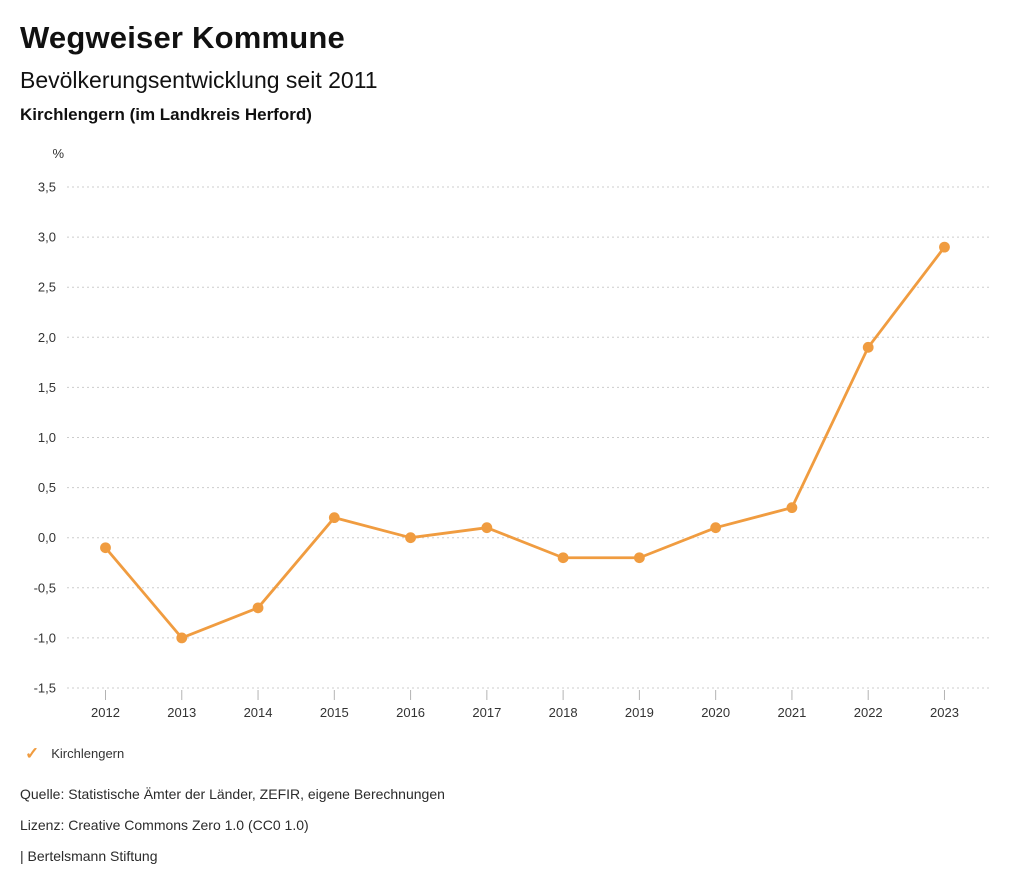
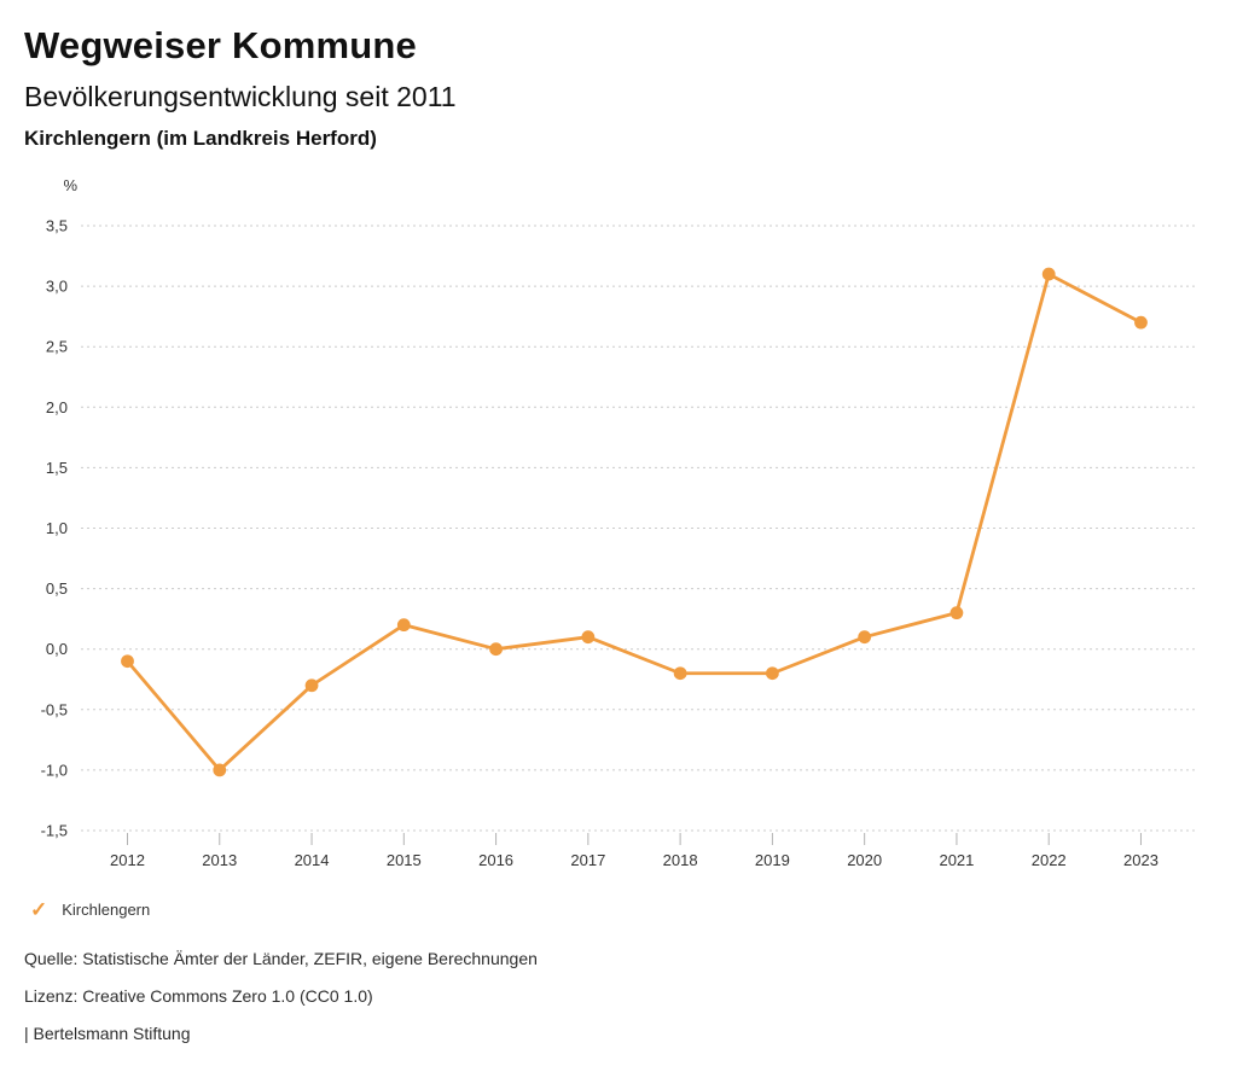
2014: -0,7 -> -0,3
2022: 1,9 -> 3,1
2023: 2,9 -> 2,7
